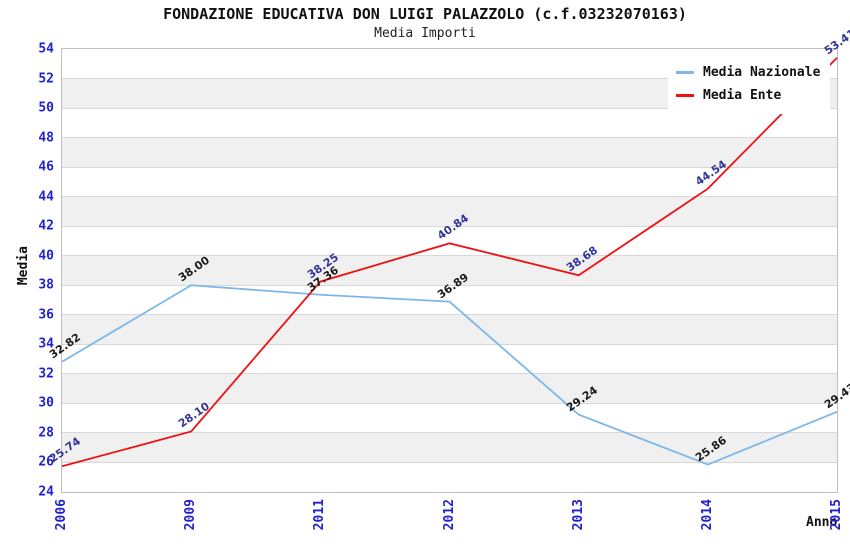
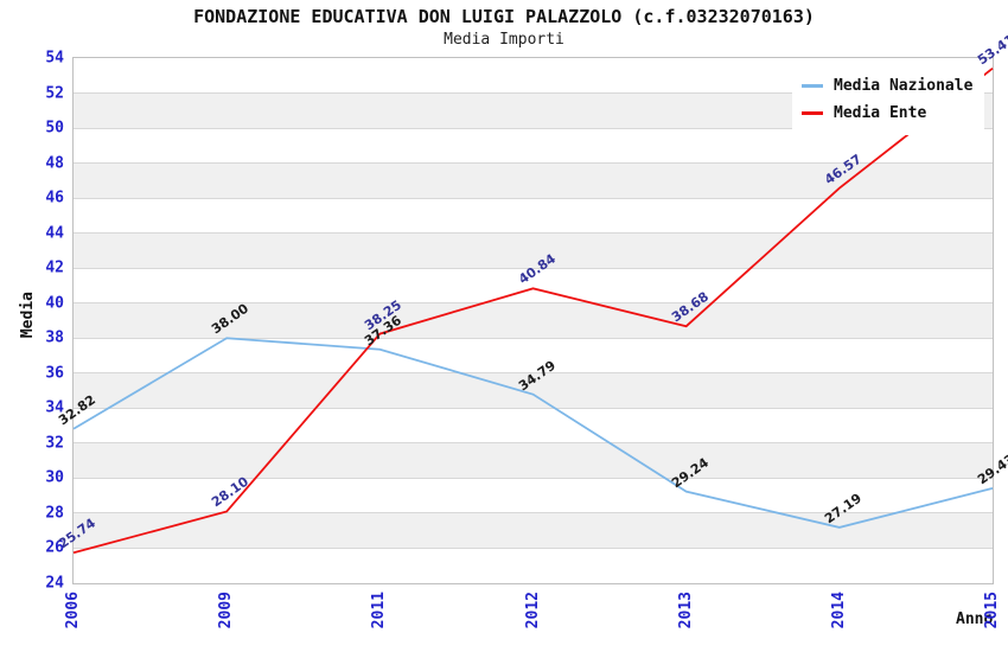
Media Nazionale/2012: 36.89 -> 34.79
Media Nazionale/2014: 25.86 -> 27.19
Media Ente/2014: 44.54 -> 46.57
